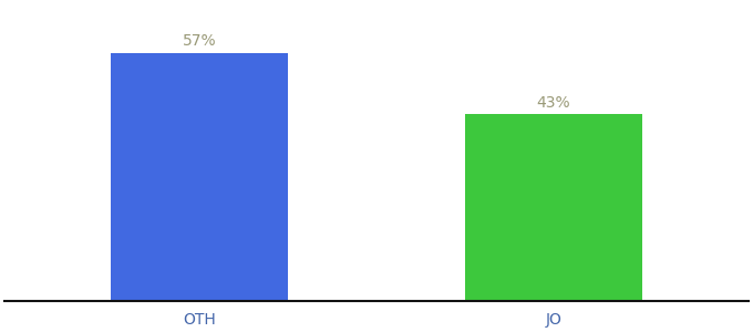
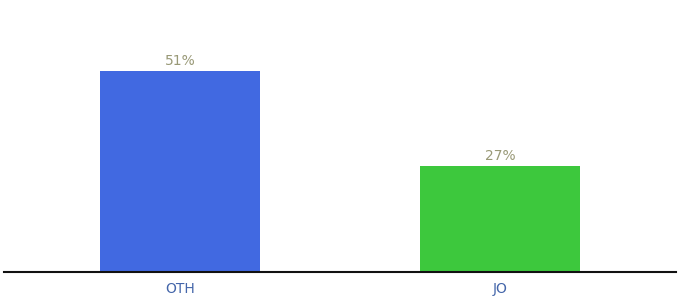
OTH: 57% -> 51%
JO: 43% -> 27%
